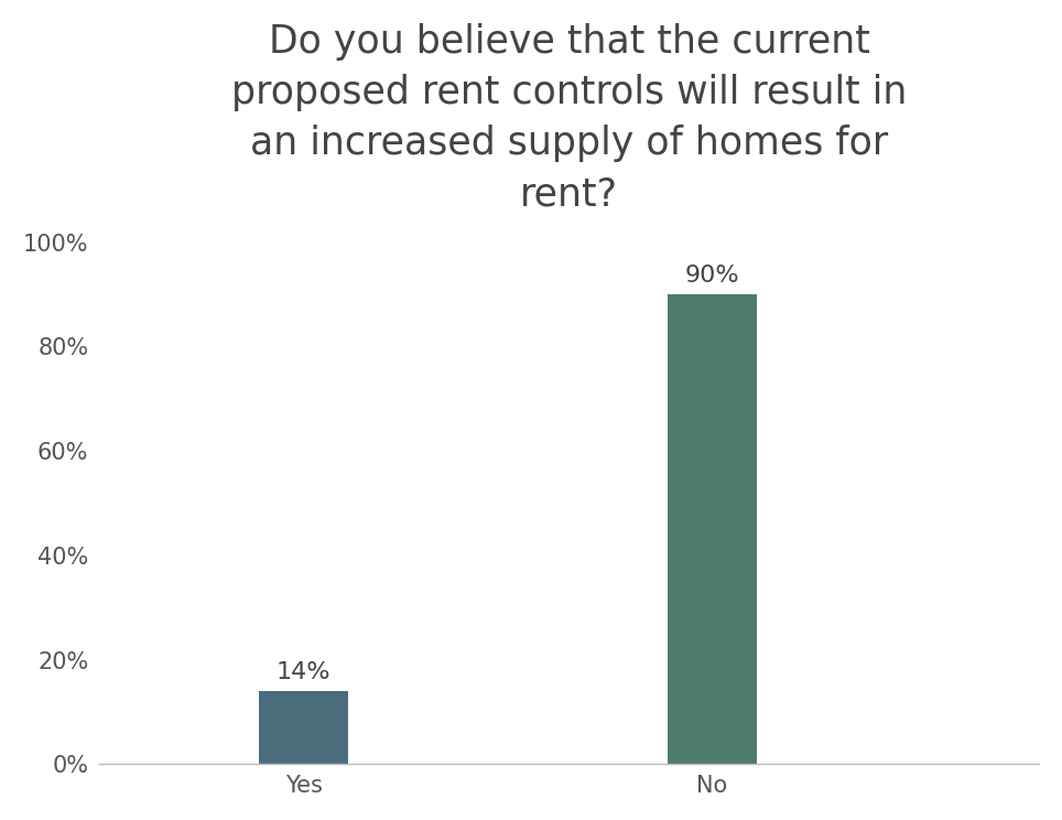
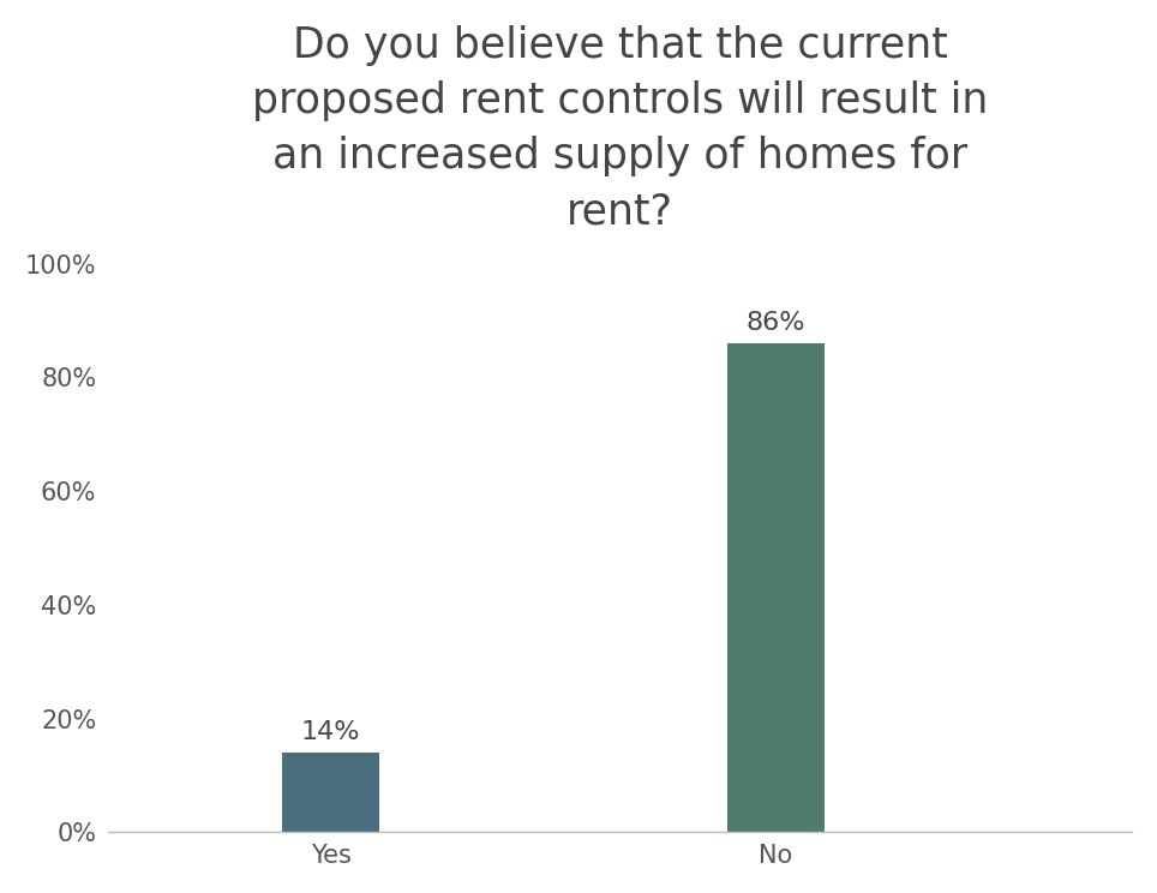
No: 90% -> 86%
